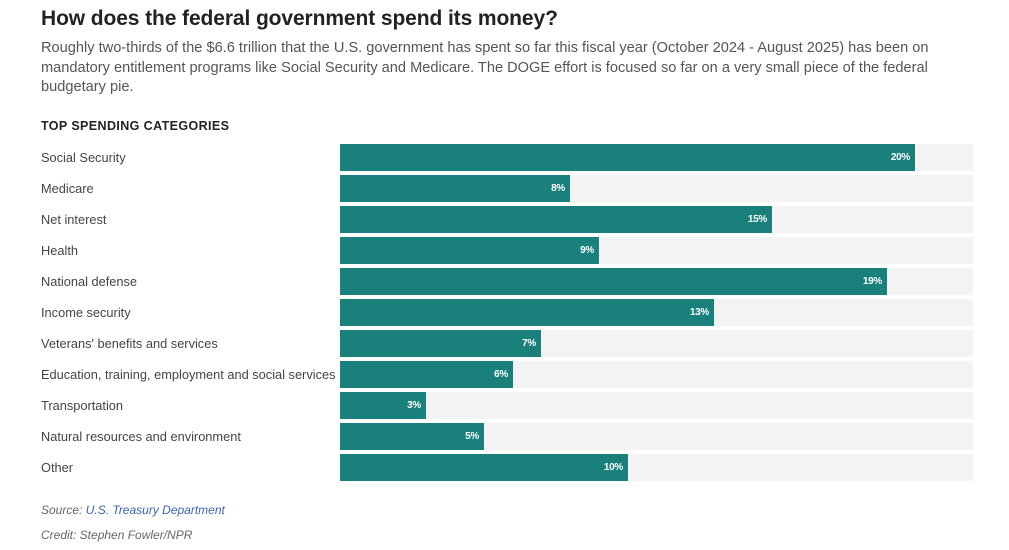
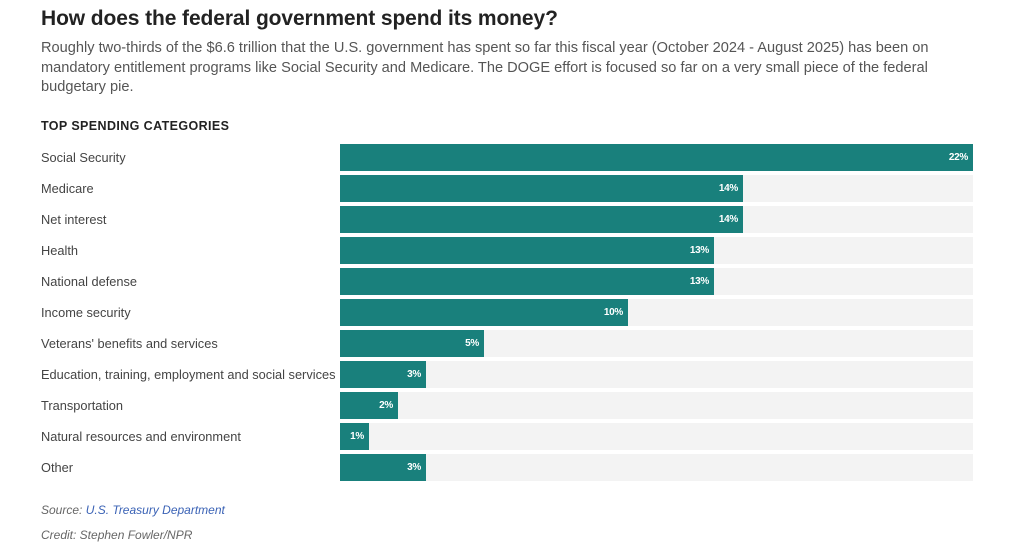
Social Security: 20% -> 22%
Medicare: 8% -> 14%
Net interest: 15% -> 14%
Health: 9% -> 13%
National defense: 19% -> 13%
Income security: 13% -> 10%
Veterans' benefits and services: 7% -> 5%
Education, training, employment and social services: 6% -> 3%
Transportation: 3% -> 2%
Natural resources and environment: 5% -> 1%
Other: 10% -> 3%
